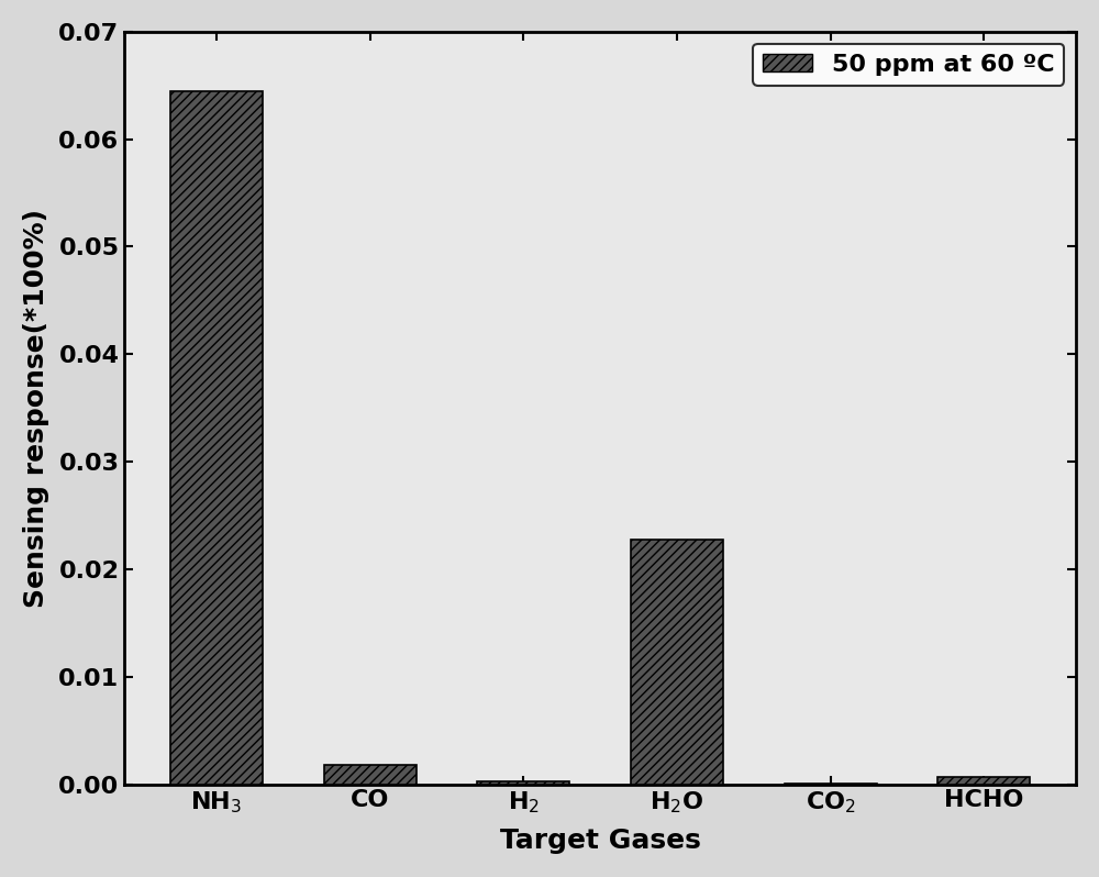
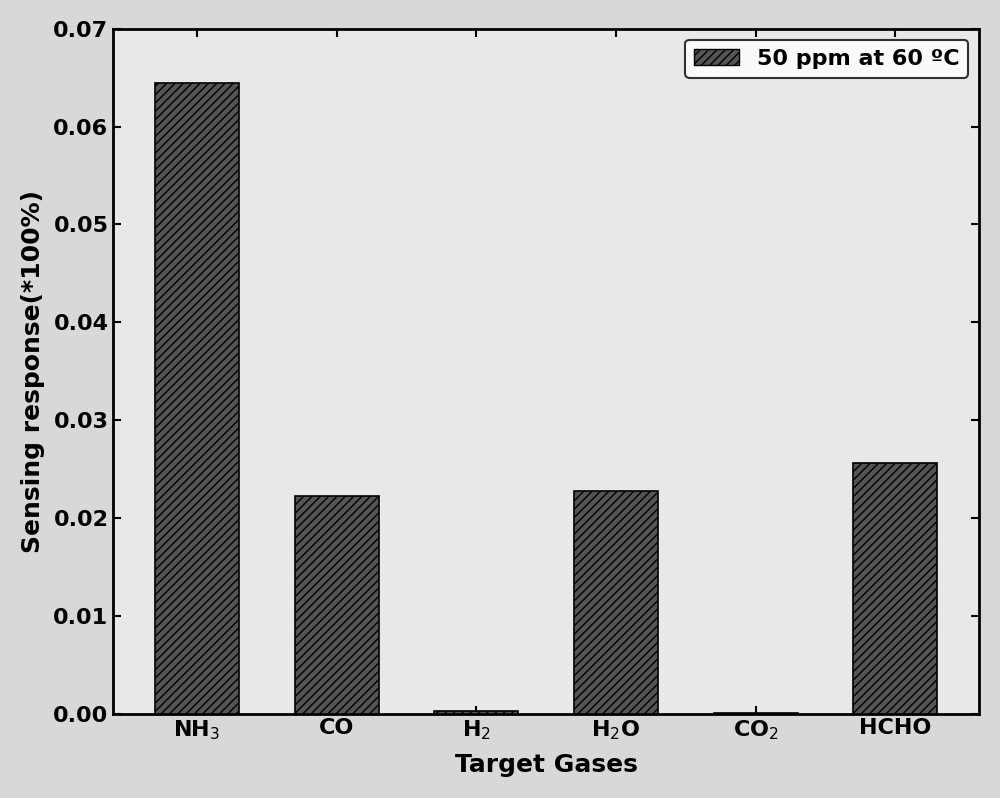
CO: 0.0018 -> 0.0222
HCHO: 0.0006 -> 0.0256
